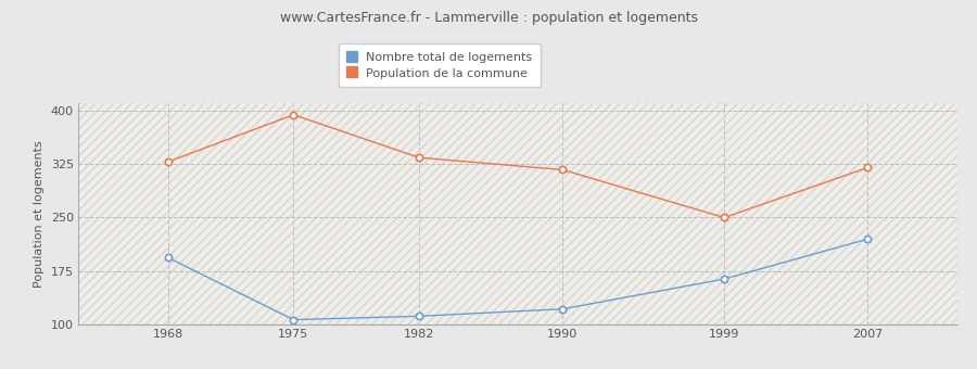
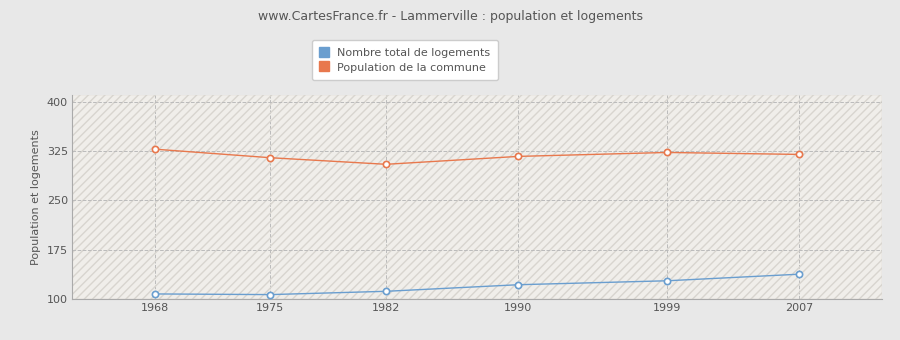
Nombre total de logements/1968: 194 -> 108
Population de la commune/1975: 394 -> 315
Population de la commune/1982: 334 -> 305
Nombre total de logements/1999: 164 -> 128
Population de la commune/1999: 250 -> 323
Nombre total de logements/2007: 220 -> 138
